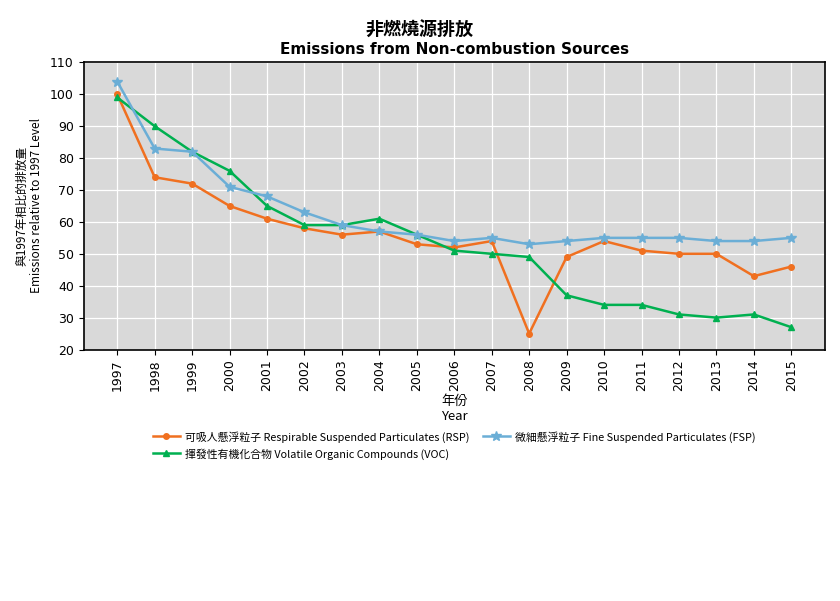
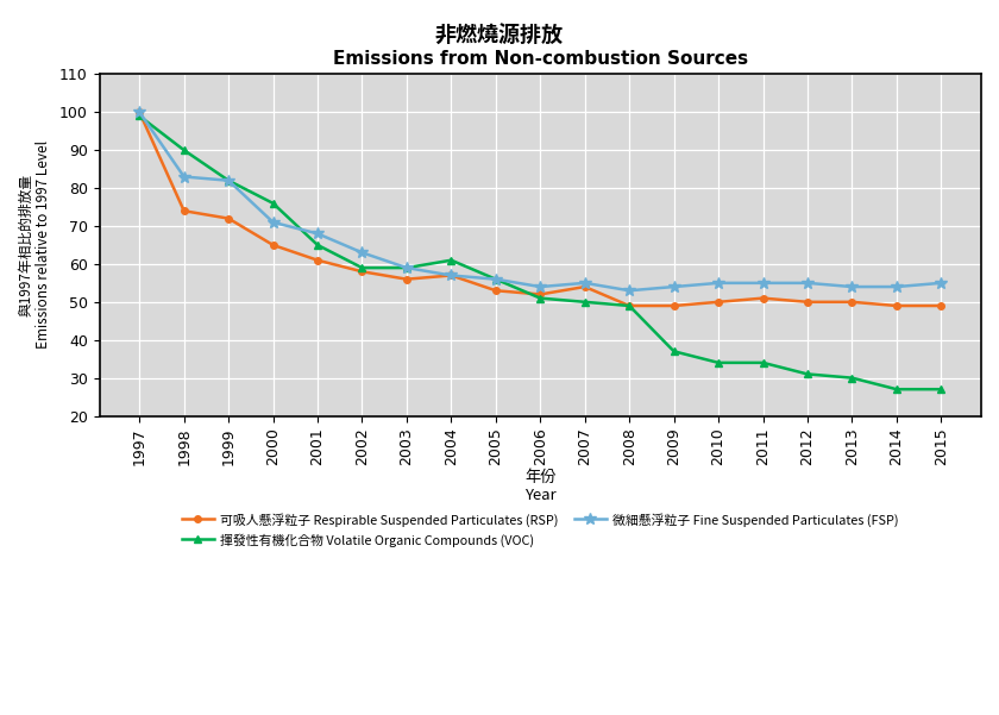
微細懸浮粒子 Fine Suspended Particulates (FSP)/1997: 104 -> 100
可吸人懸浮粒子 Respirable Suspended Particulates (RSP)/2008: 25 -> 49
可吸人懸浮粒子 Respirable Suspended Particulates (RSP)/2010: 54 -> 50
可吸人懸浮粒子 Respirable Suspended Particulates (RSP)/2014: 43 -> 49
揮發性有機化合物 Volatile Organic Compounds (VOC)/2014: 31 -> 27
可吸人懸浮粒子 Respirable Suspended Particulates (RSP)/2015: 46 -> 49
